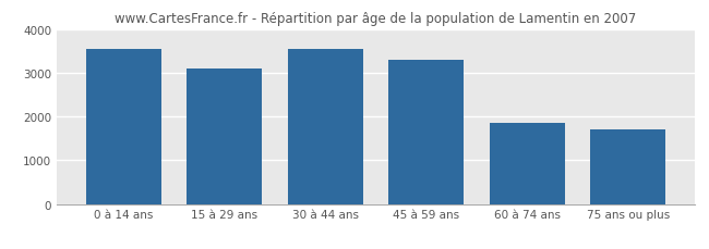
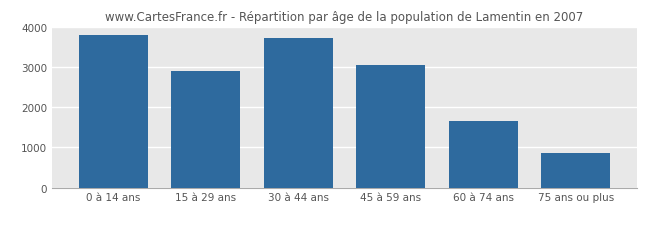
0 à 14 ans: 3550 -> 3780
15 à 29 ans: 3100 -> 2900
30 à 44 ans: 3550 -> 3720
45 à 59 ans: 3300 -> 3040
60 à 74 ans: 1850 -> 1650
75 ans ou plus: 1700 -> 850
